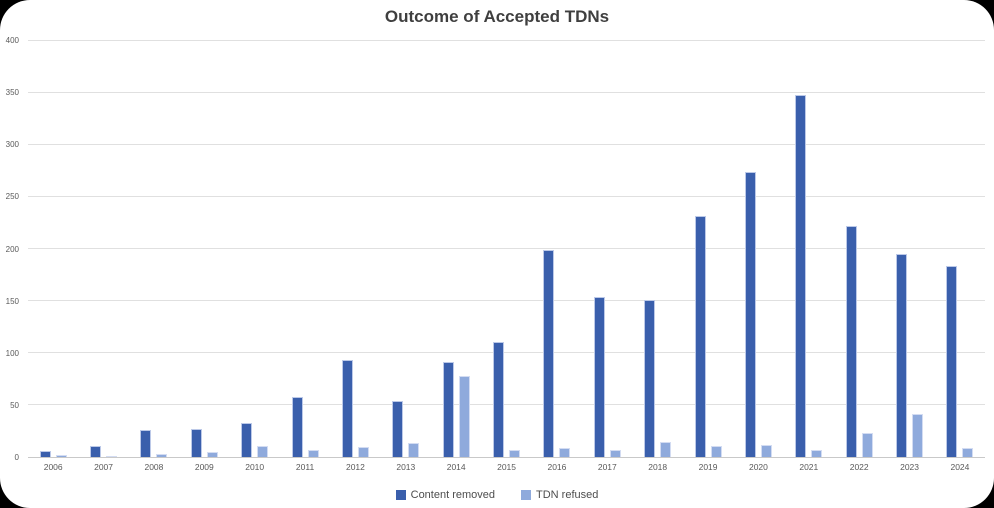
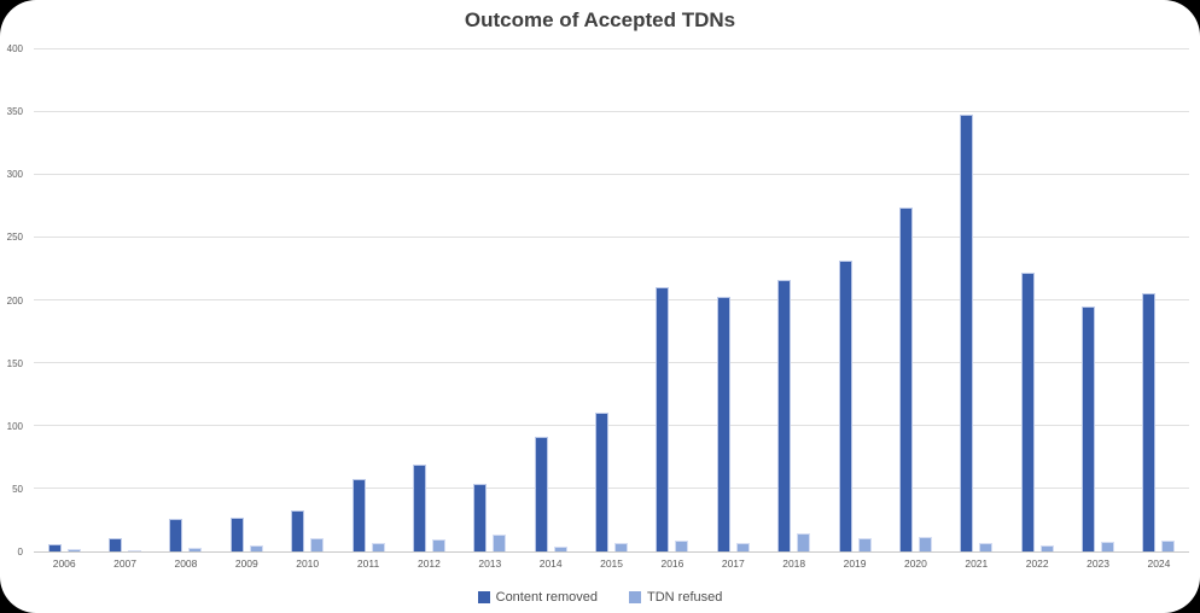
Content removed/2012: 93 -> 69
TDN refused/2014: 78 -> 4
Content removed/2016: 199 -> 211
Content removed/2017: 154 -> 203
Content removed/2018: 151 -> 216
TDN refused/2022: 23 -> 5
TDN refused/2023: 41 -> 8
Content removed/2024: 184 -> 206
